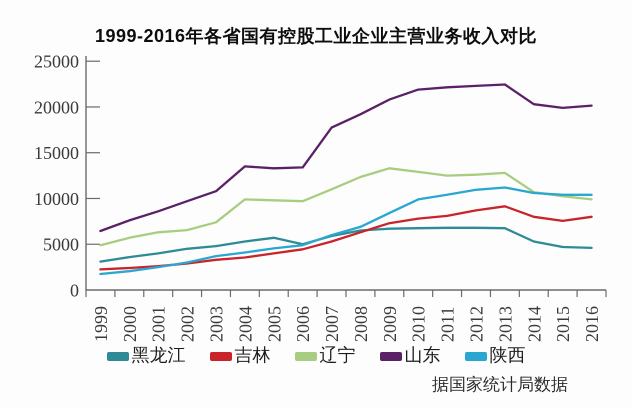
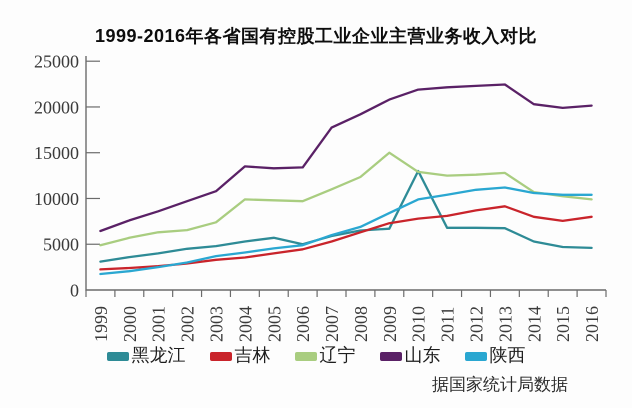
辽宁/2009: 13000 -> 15000
黑龙江/2010: 7000 -> 13000
